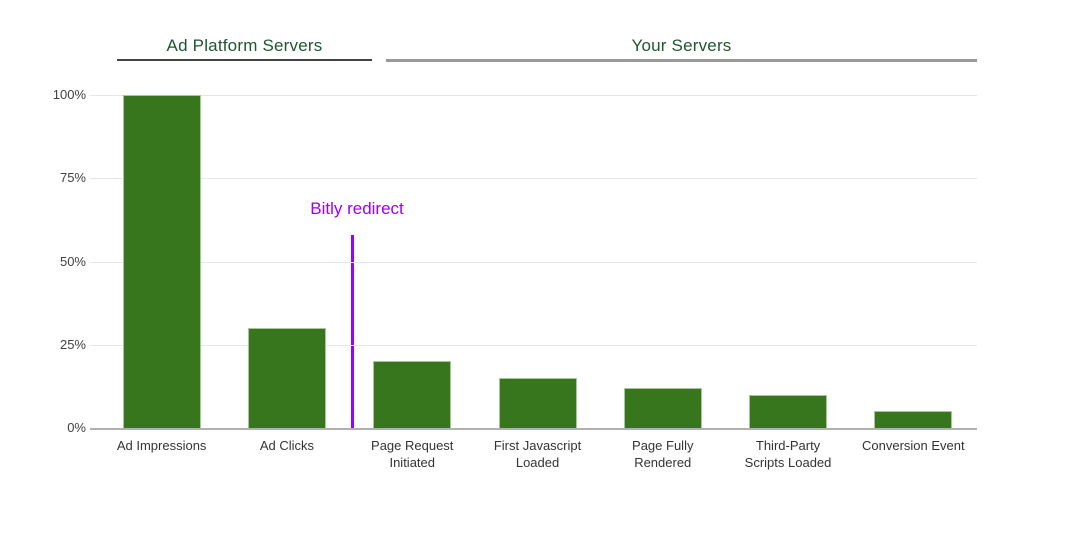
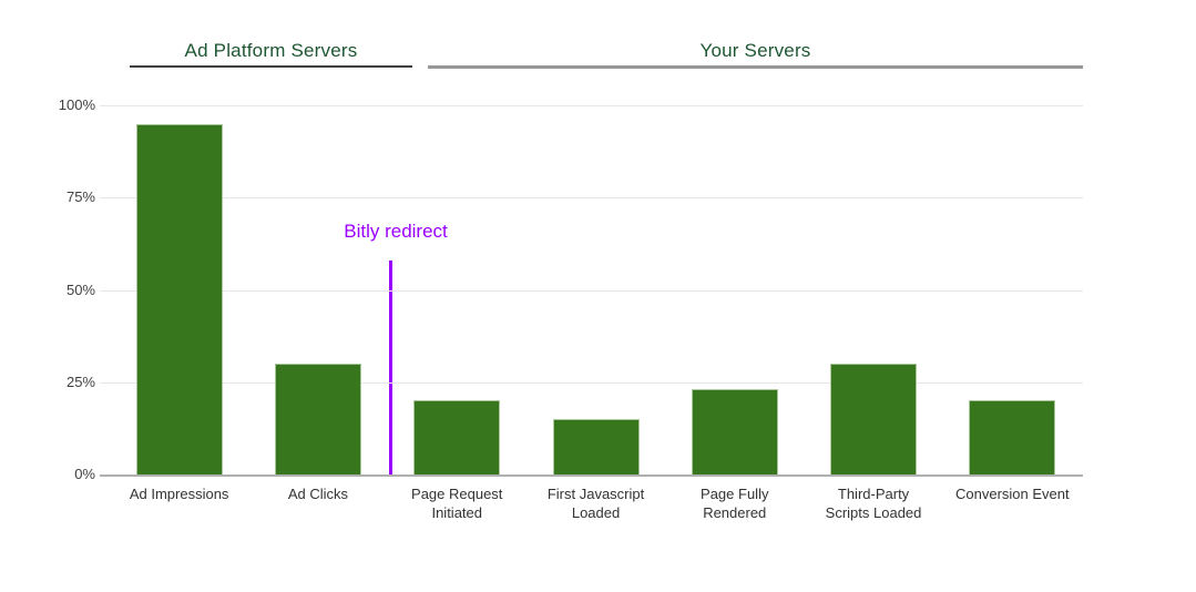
Ad Impressions: 100% -> 95%
Page Fully Rendered: 12% -> 23%
Third-Party Scripts Loaded: 10% -> 30%
Conversion Event: 5% -> 20%
